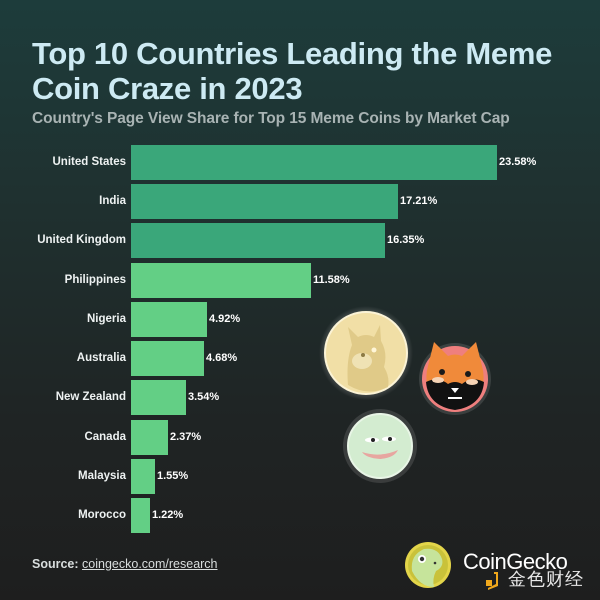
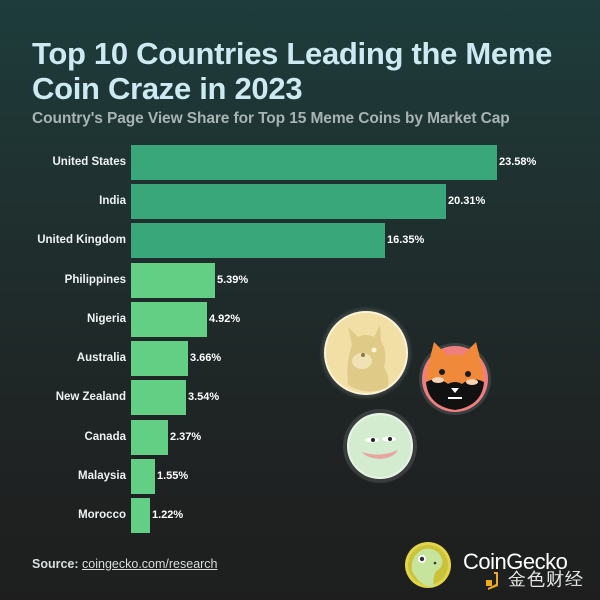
India: 17.21% -> 20.31%
Philippines: 11.58% -> 5.39%
Australia: 4.68% -> 3.66%
